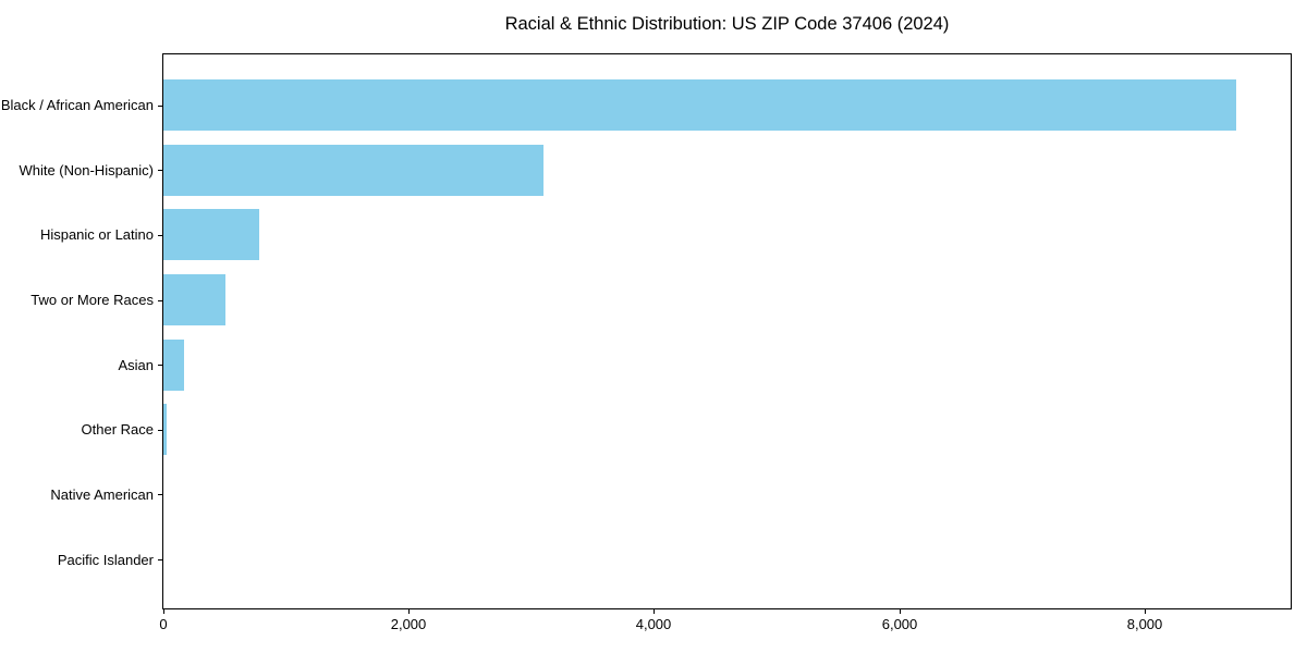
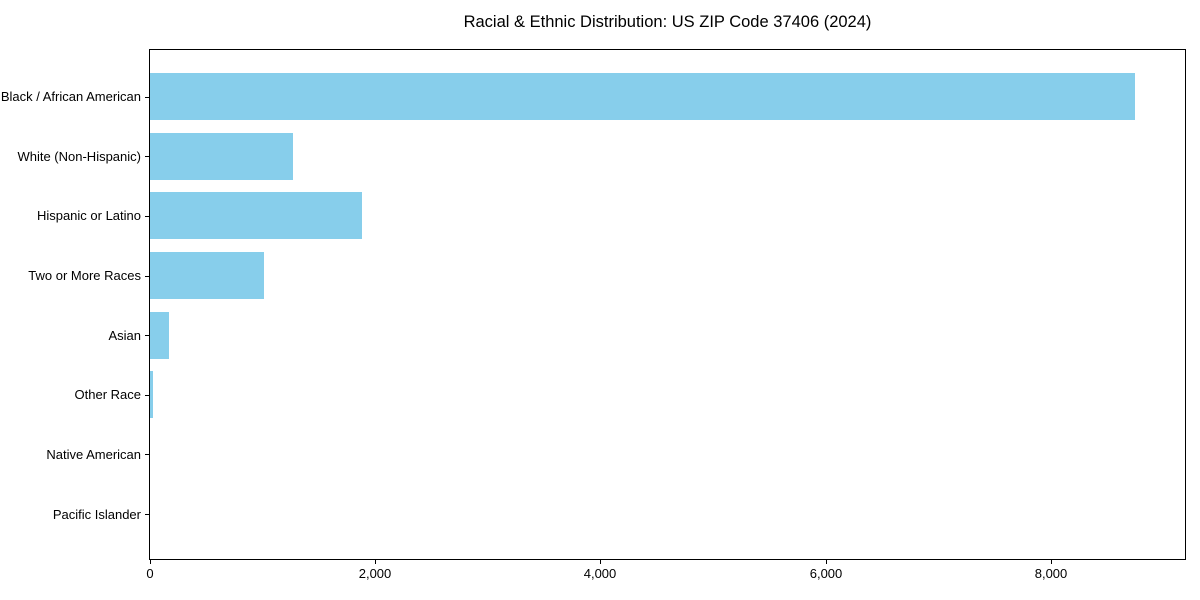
White (Non-Hispanic): 3100 -> 1270
Hispanic or Latino: 780 -> 1880
Two or More Races: 510 -> 1010
